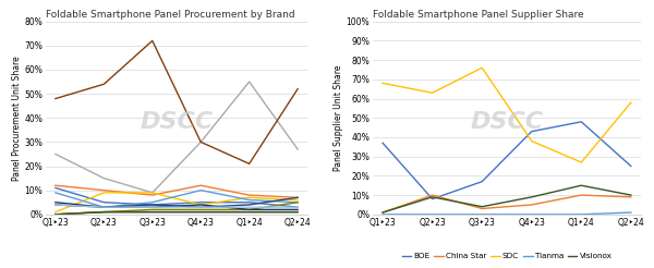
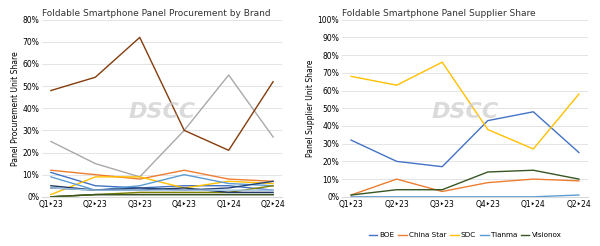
Foldable Smartphone Panel Supplier Share/BOE/Q1‣23: 37% -> 32%
Foldable Smartphone Panel Supplier Share/BOE/Q2‣23: 8% -> 20%
Foldable Smartphone Panel Supplier Share/Visionox/Q2‣23: 9% -> 4%
Foldable Smartphone Panel Supplier Share/China Star/Q4‣23: 5% -> 8%
Foldable Smartphone Panel Supplier Share/Visionox/Q4‣23: 9% -> 14%
